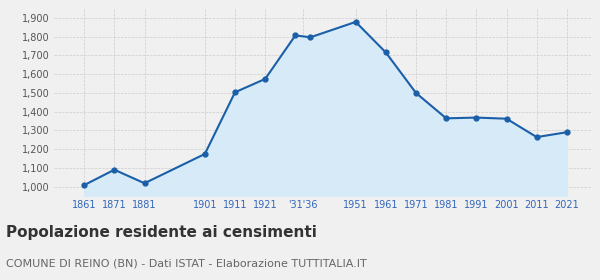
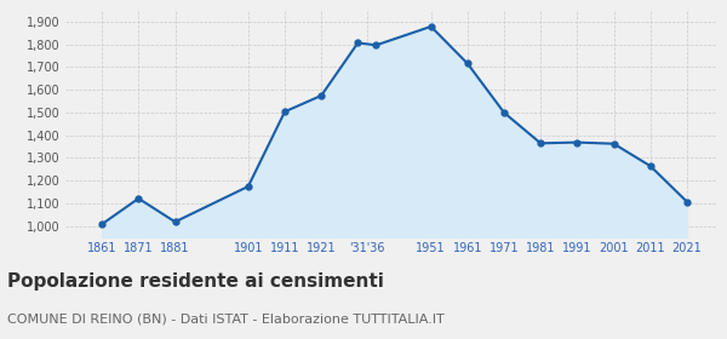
1871: 1,090 -> 1,120
2021: 1,290 -> 1,110
